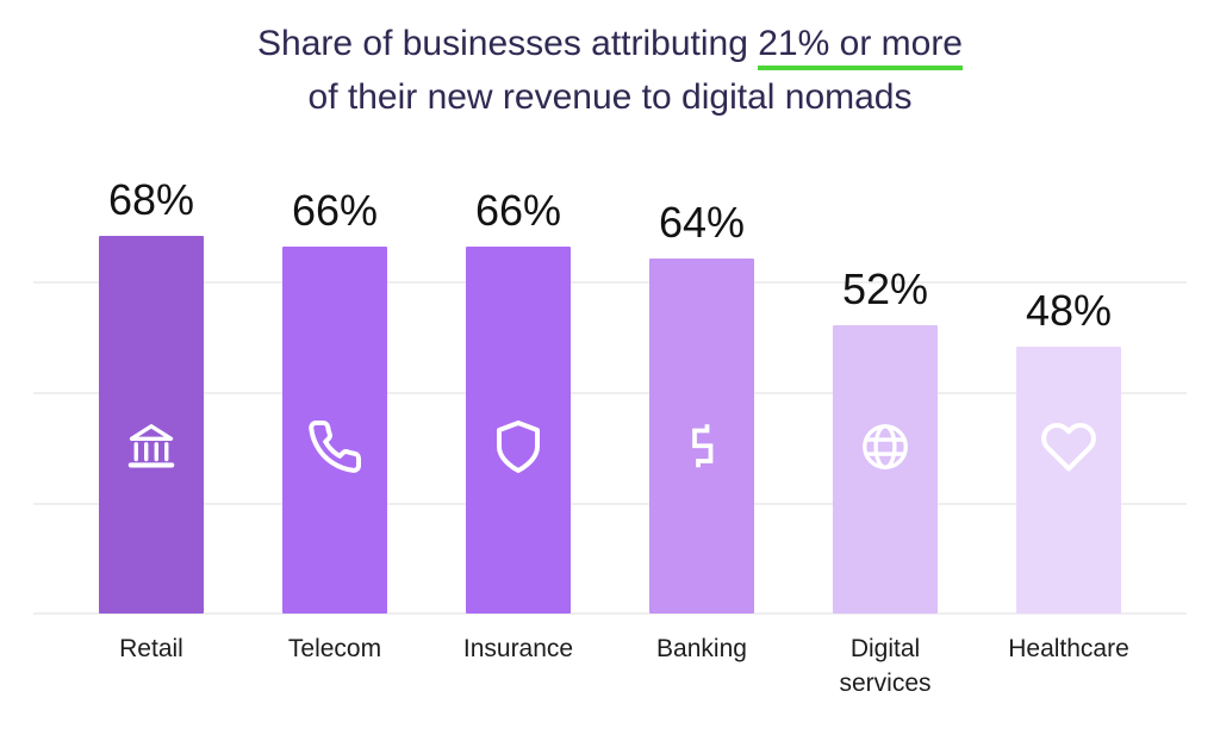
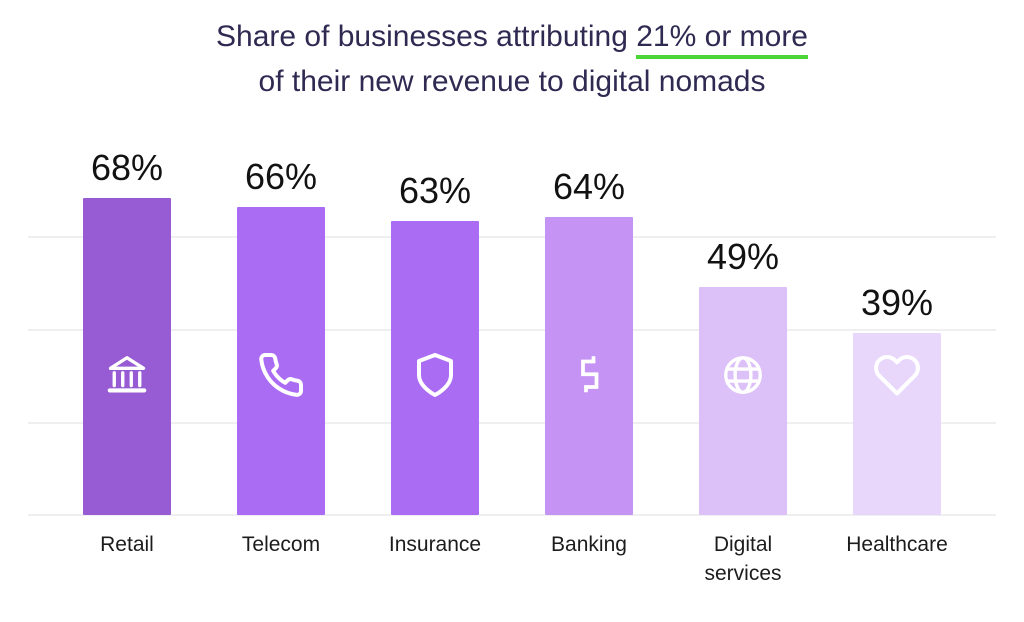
Insurance: 66% -> 63%
Digital services: 52% -> 49%
Healthcare: 48% -> 39%
